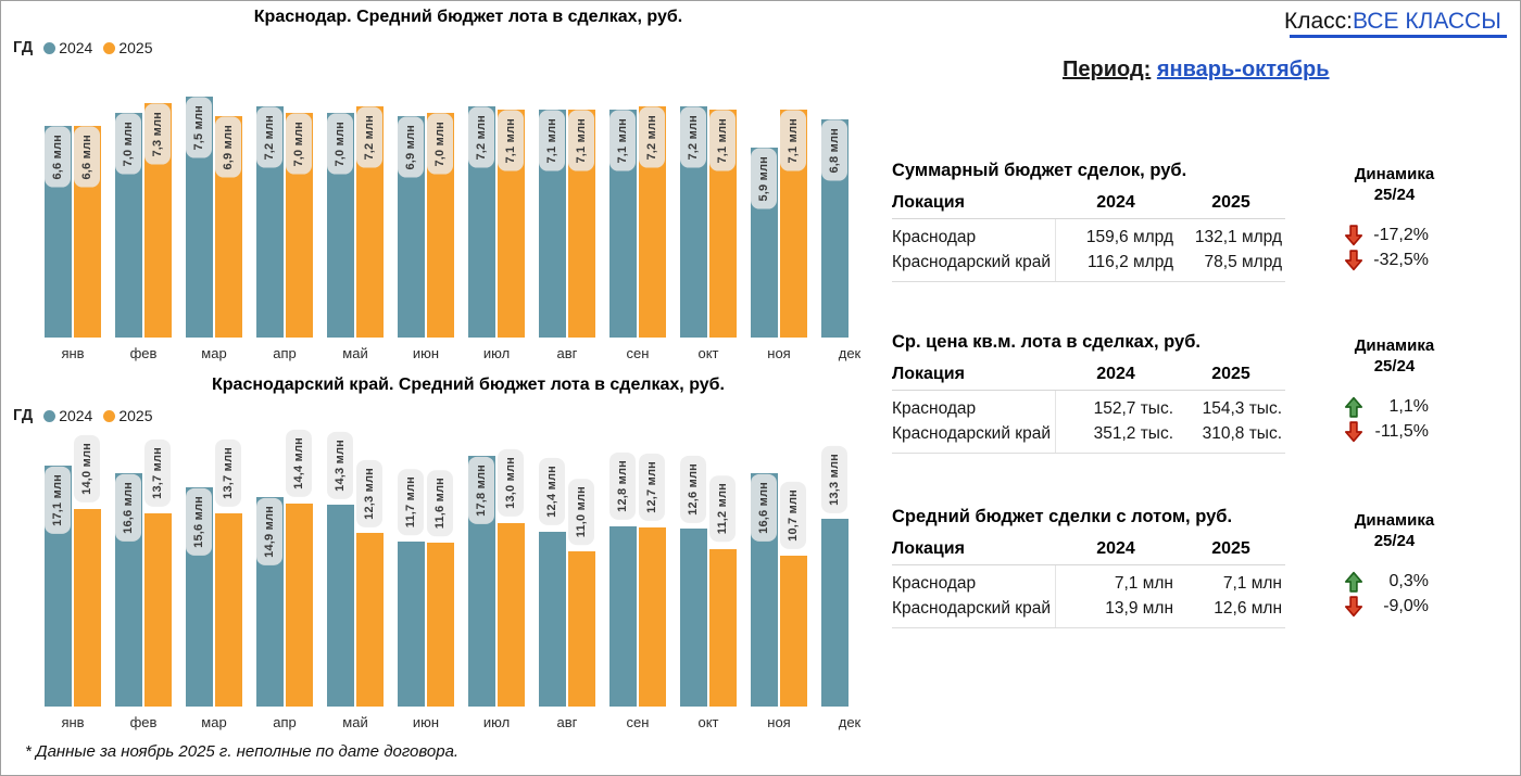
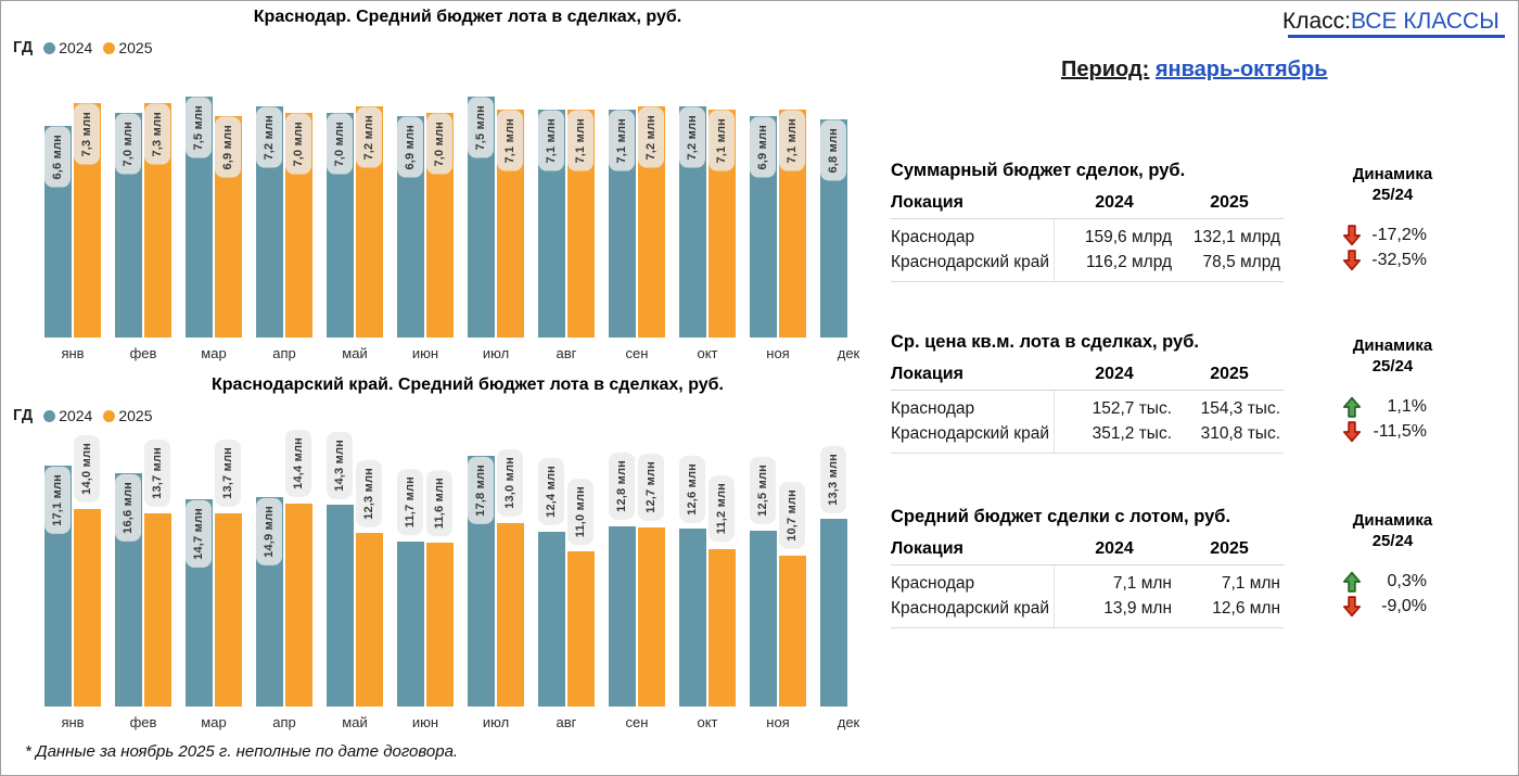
Краснодар. Средний бюджет лота в сделках, руб./2025/янв: 6,6 -> 7,3
Краснодар. Средний бюджет лота в сделках, руб./2024/июл: 7,2 -> 7,5
Краснодар. Средний бюджет лота в сделках, руб./2024/ноя: 5,9 -> 6,9
Краснодарский край. Средний бюджет лота в сделках, руб./2024/мар: 15,6 -> 14,7
Краснодарский край. Средний бюджет лота в сделках, руб./2024/ноя: 16,6 -> 12,5
